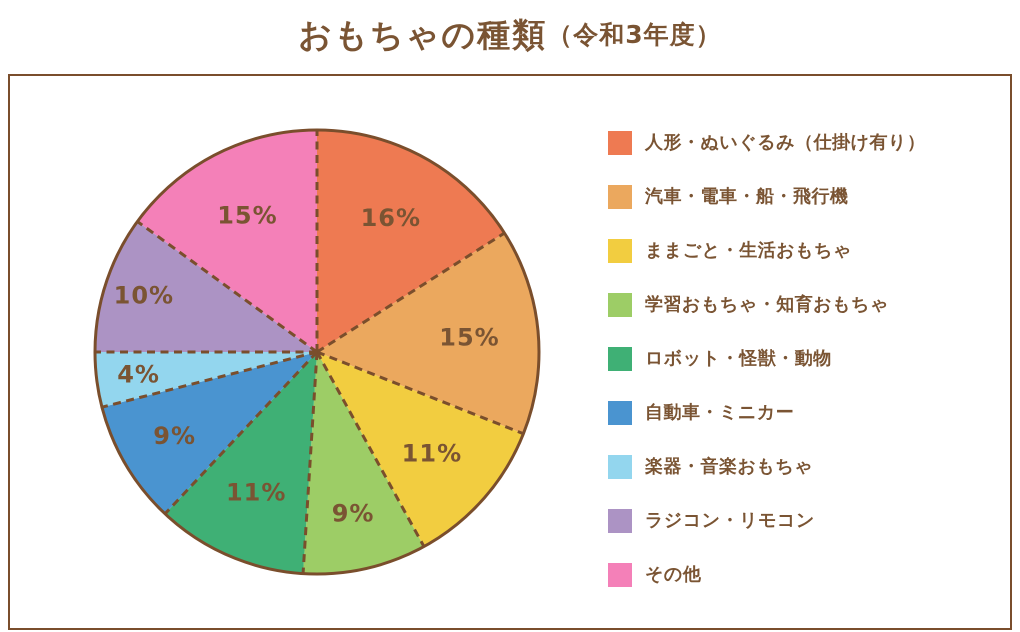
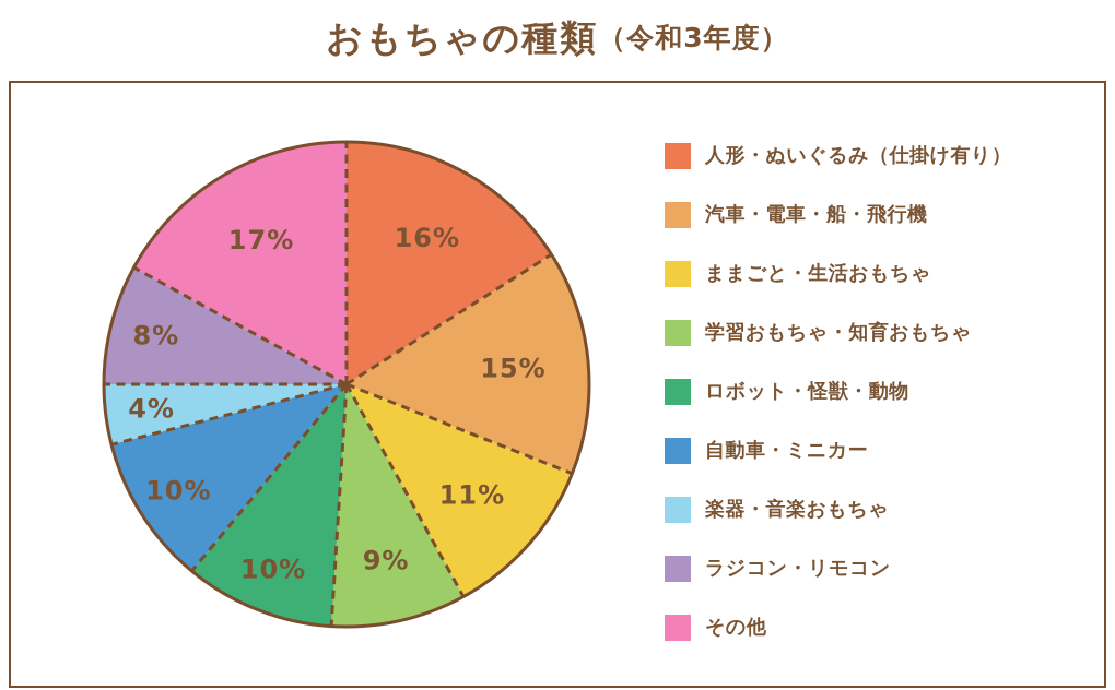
ロボット・怪獣・動物: 11% -> 10%
自動車・ミニカー: 9% -> 10%
ラジコン・リモコン: 10% -> 8%
その他: 15% -> 17%
